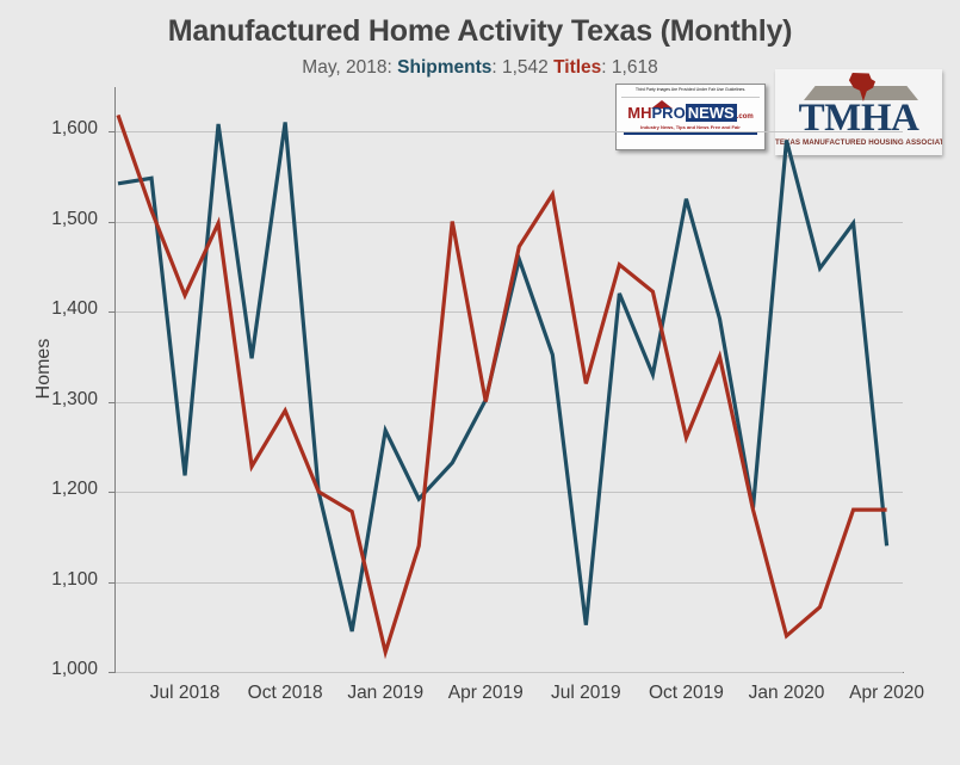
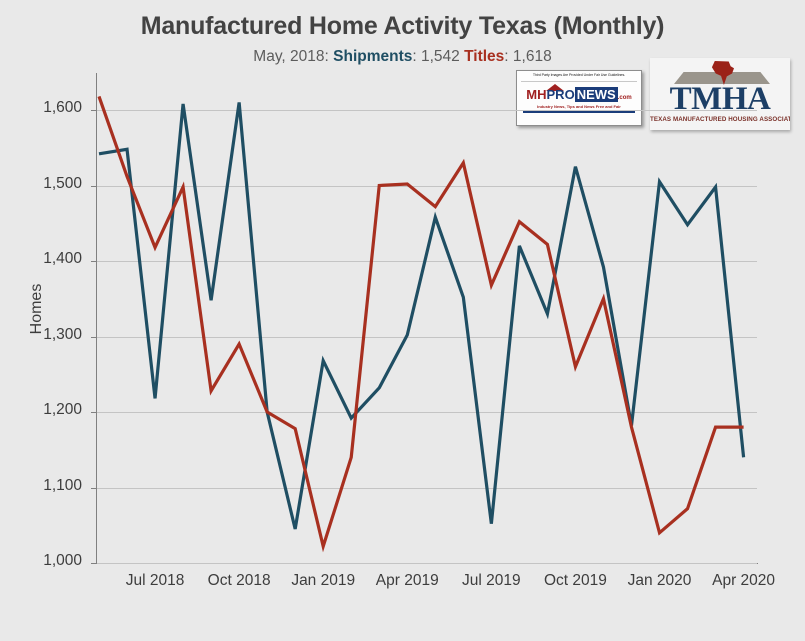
Titles/Apr 2019: 1300 -> 1500
Titles/Jul 2019: 1320 -> 1370
Shipments/Jan 2020: 1590 -> 1500
